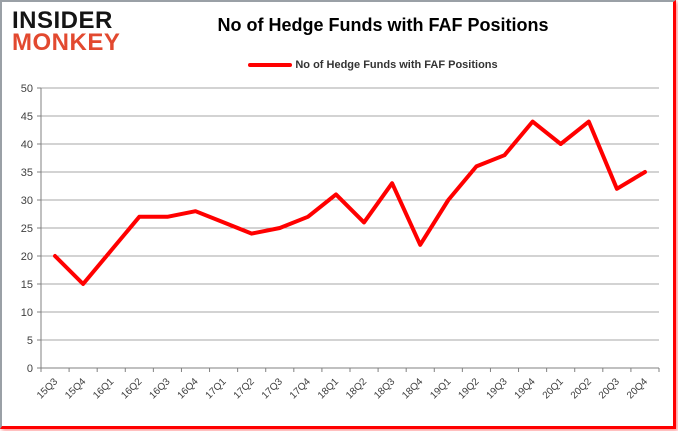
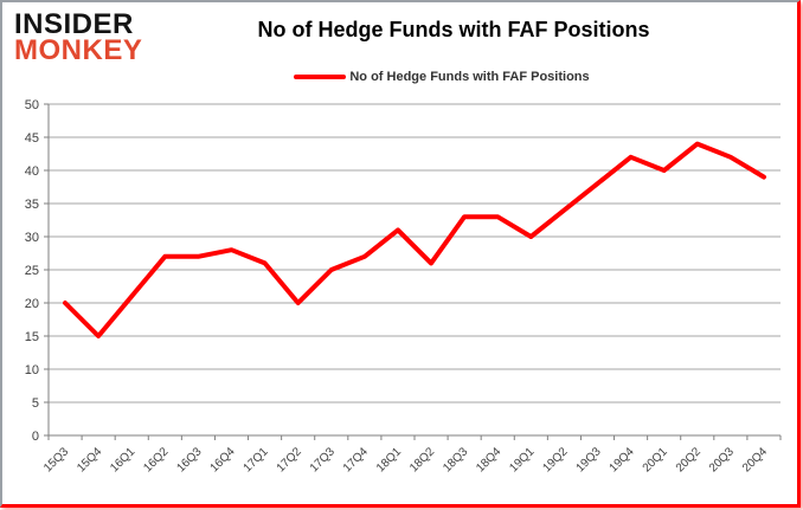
17Q2: 24 -> 20
18Q4: 22 -> 33
19Q2: 36 -> 34
19Q4: 44 -> 42
20Q3: 32 -> 42
20Q4: 35 -> 39
